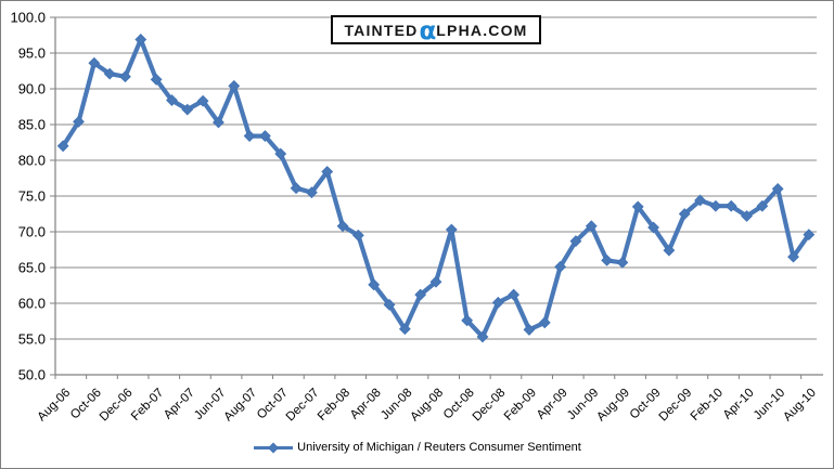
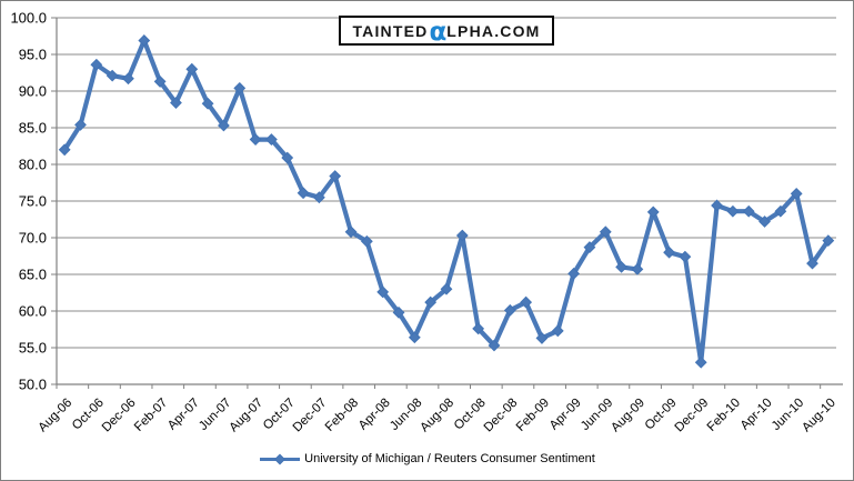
Apr-07: 87 -> 93
Oct-09: 71 -> 68
Dec-09: 72 -> 53
